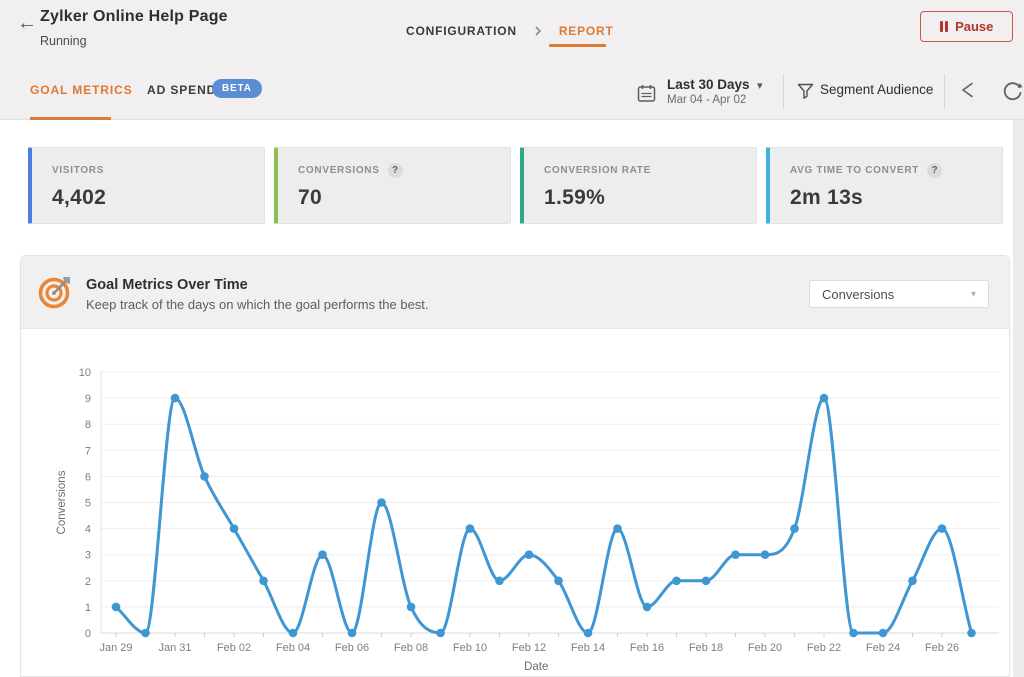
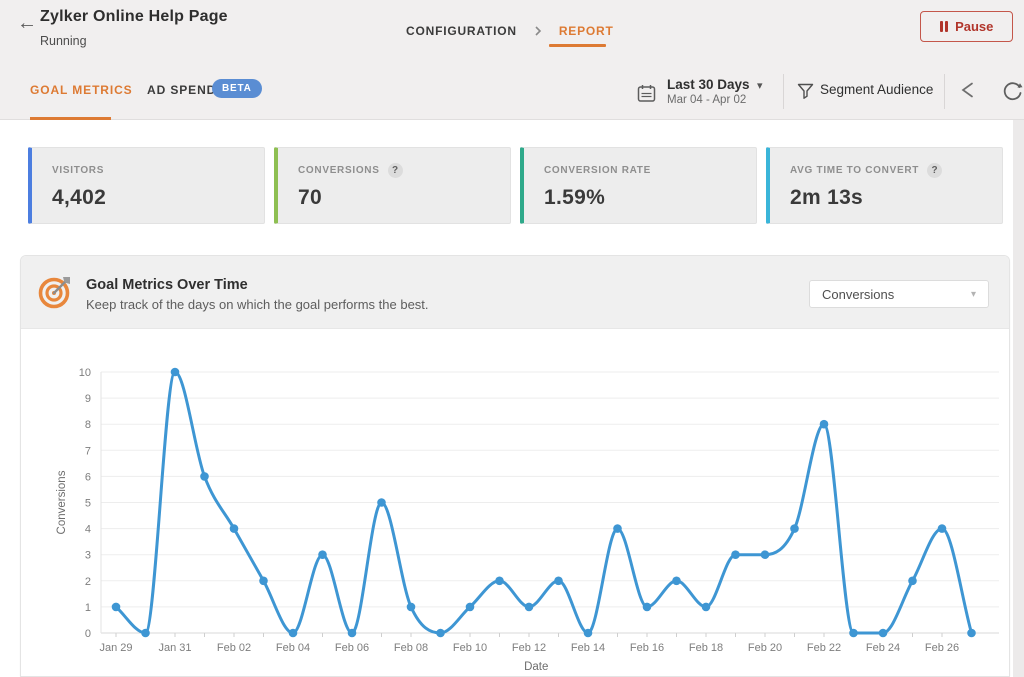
Jan 31: 9 -> 10
Feb 10: 4 -> 1
Feb 12: 3 -> 1
Feb 18: 2 -> 1
Feb 22: 9 -> 8
